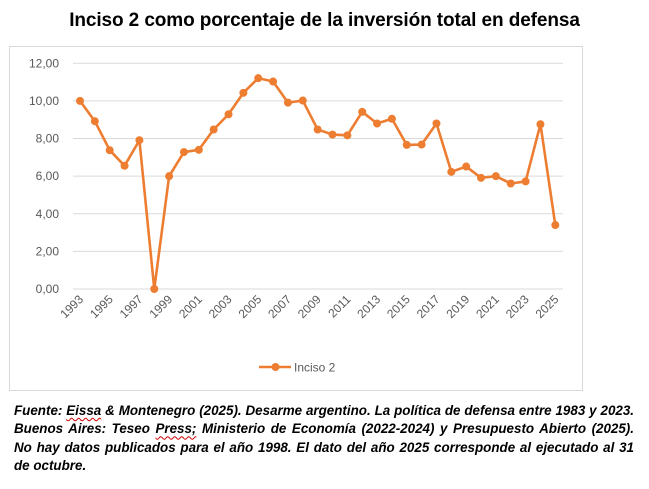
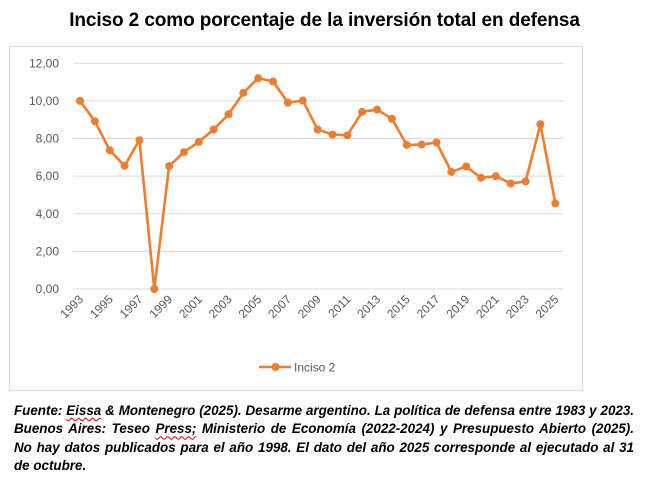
1999: 6,0 -> 6,5
2001: 7,4 -> 7,8
2013: 8,8 -> 9,5
2017: 8,8 -> 7,8
2025: 3,4 -> 4,5
